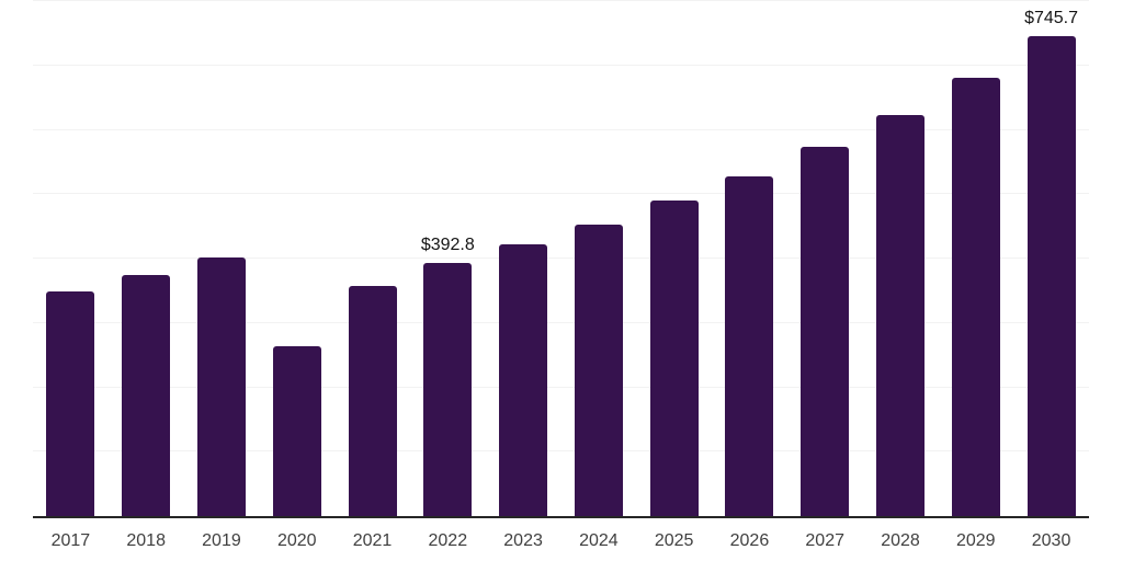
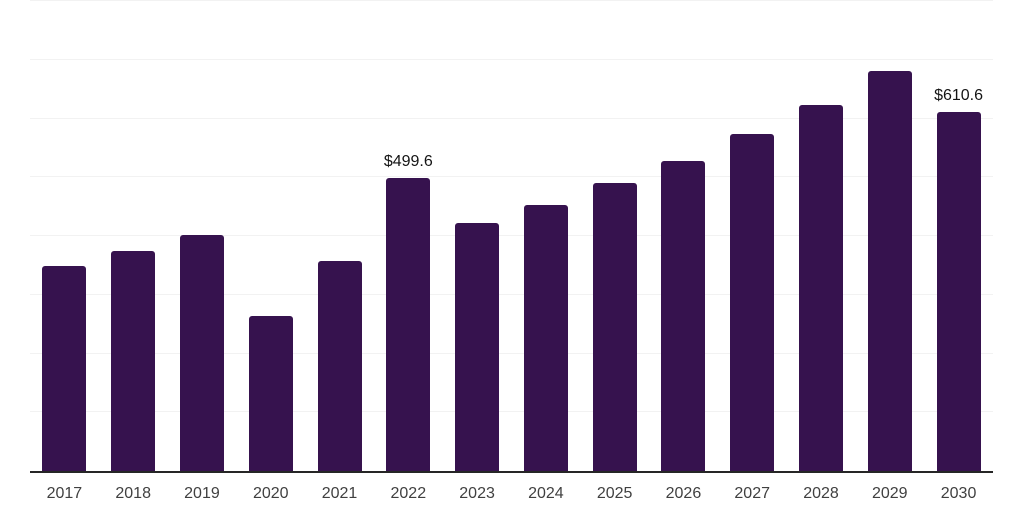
2022: $392.8 -> $499.6
2030: $745.7 -> $610.6
